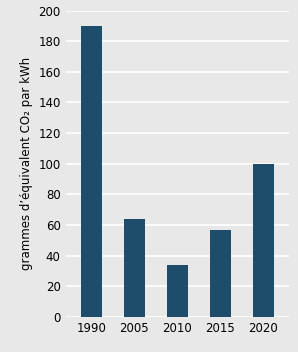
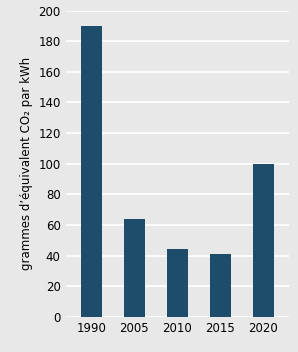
2010: 34 -> 44
2015: 57 -> 41
